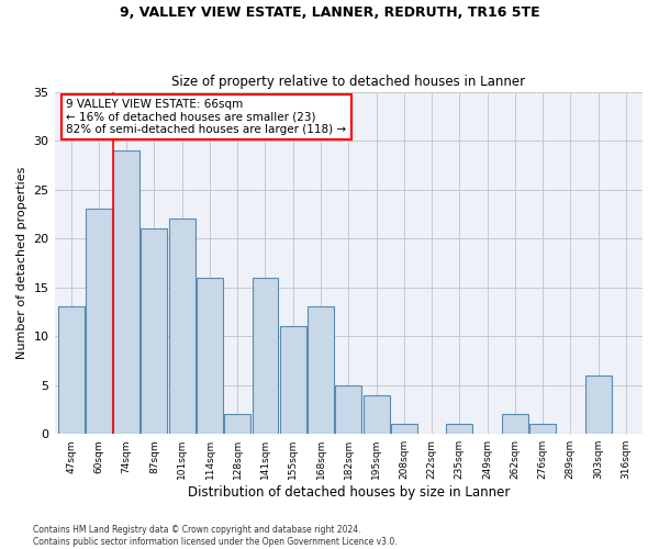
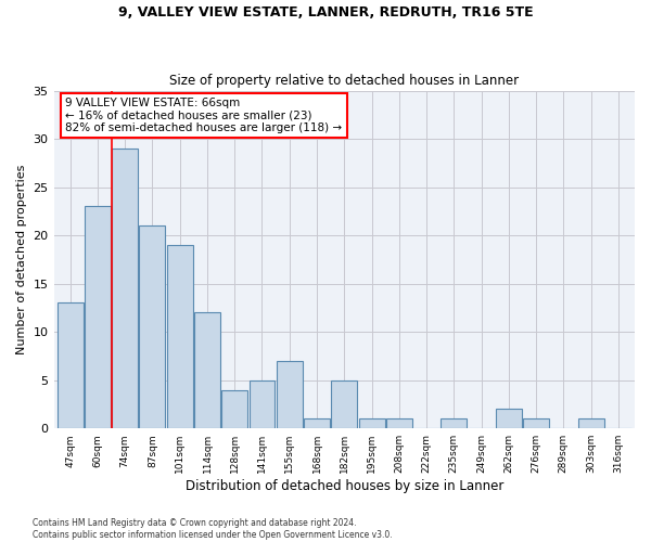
101sqm: 22 -> 19
114sqm: 16 -> 12
128sqm: 2 -> 4
141sqm: 16 -> 5
155sqm: 11 -> 7
168sqm: 13 -> 1
195sqm: 4 -> 1
303sqm: 6 -> 1
